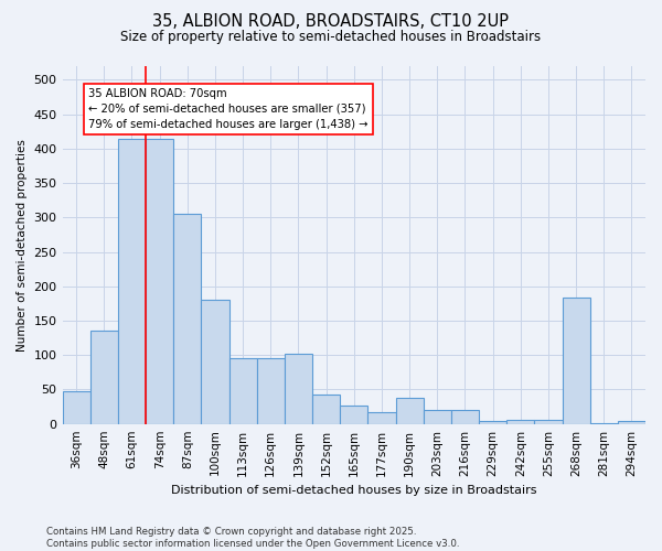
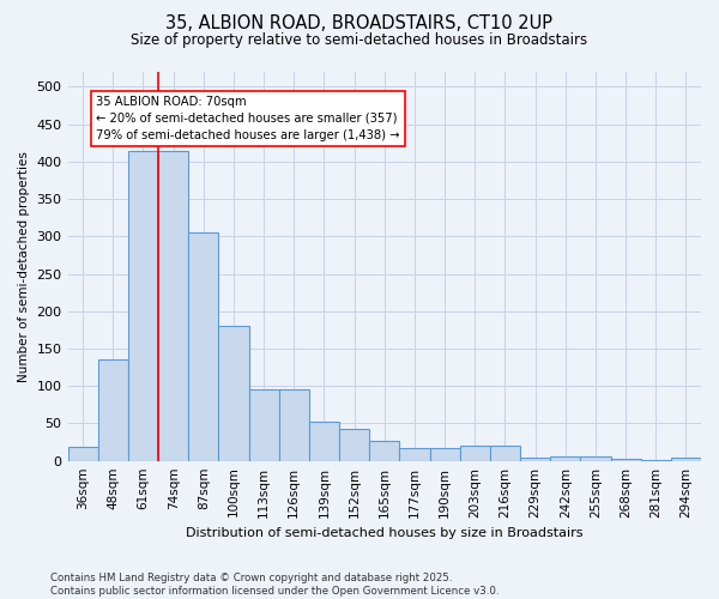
36sqm: 48 -> 18
139sqm: 102 -> 52
190sqm: 38 -> 17
268sqm: 184 -> 2
